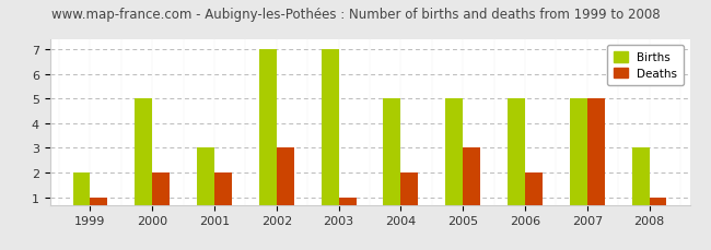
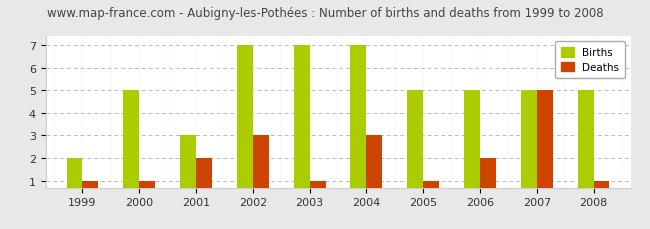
Deaths/2000: 2 -> 1
Births/2004: 5 -> 7
Deaths/2004: 2 -> 3
Deaths/2005: 3 -> 1
Births/2008: 3 -> 5
